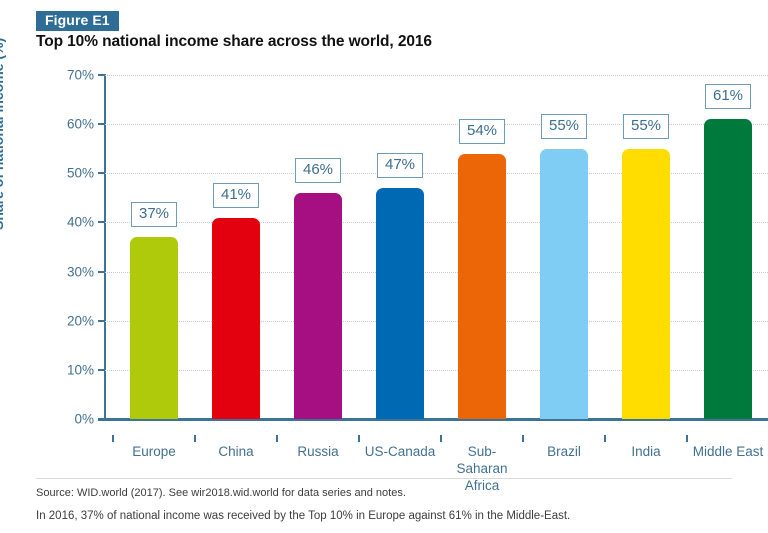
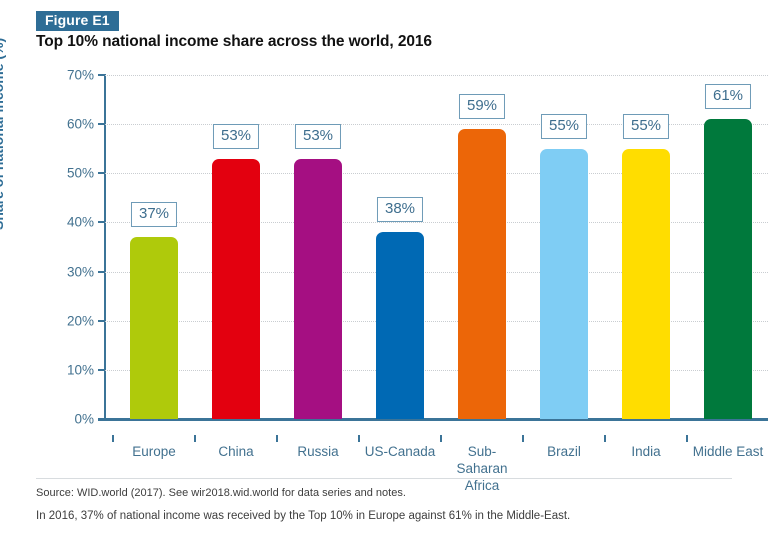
China: 41% -> 53%
Russia: 46% -> 53%
US-Canada: 47% -> 38%
Sub-Saharan Africa: 54% -> 59%
